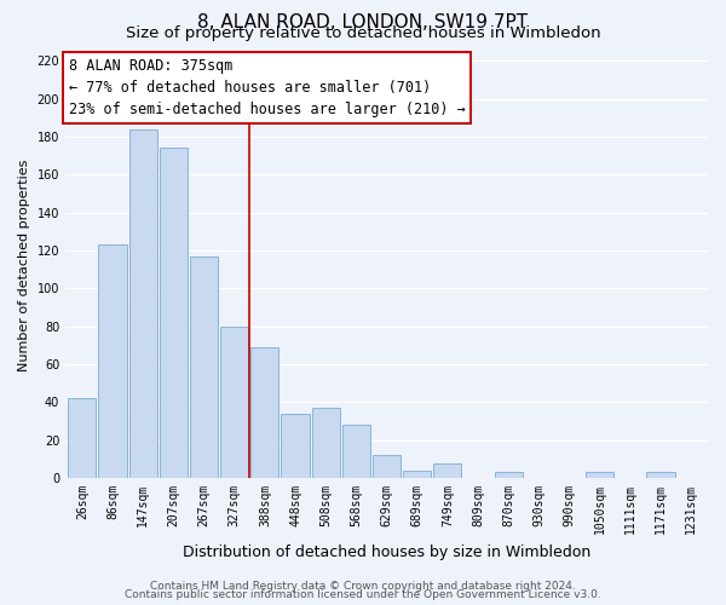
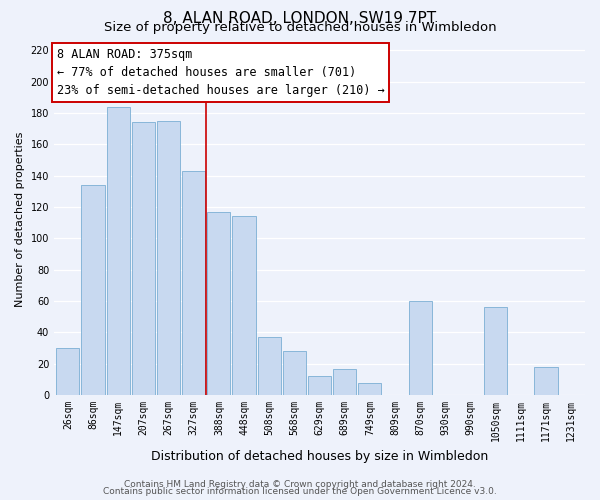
26sqm: 42 -> 30
86sqm: 123 -> 134
267sqm: 117 -> 175
327sqm: 80 -> 143
388sqm: 69 -> 117
448sqm: 34 -> 114
689sqm: 4 -> 17
870sqm: 3 -> 60
1050sqm: 3 -> 56
1171sqm: 3 -> 18
